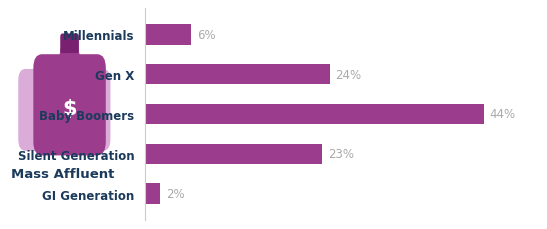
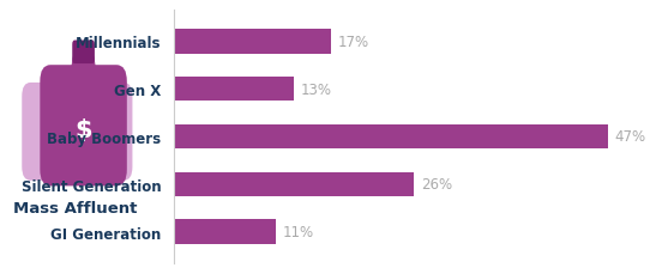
Millennials: 6% -> 17%
Gen X: 24% -> 13%
Baby Boomers: 44% -> 47%
Silent Generation: 23% -> 26%
GI Generation: 2% -> 11%
